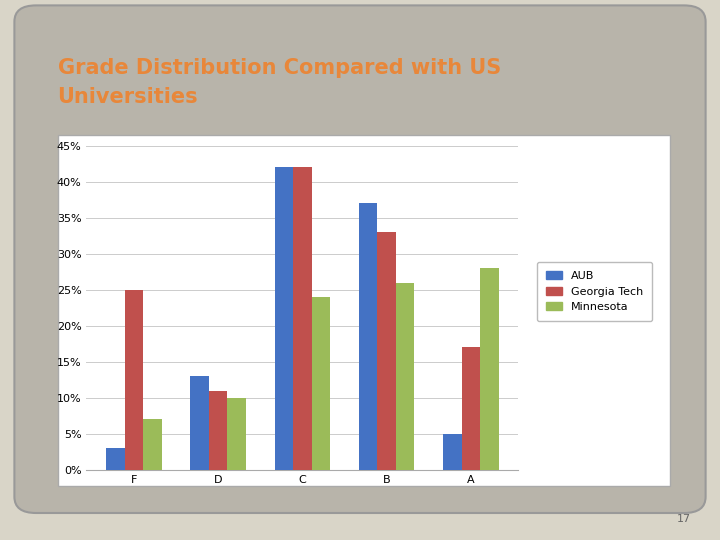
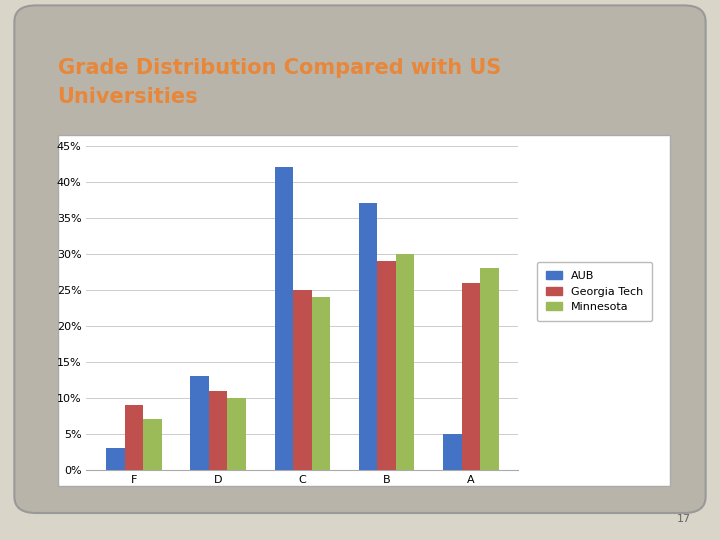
Georgia Tech/F: 25% -> 9%
Georgia Tech/C: 42% -> 25%
Georgia Tech/B: 33% -> 29%
Minnesota/B: 26% -> 30%
Georgia Tech/A: 17% -> 26%
